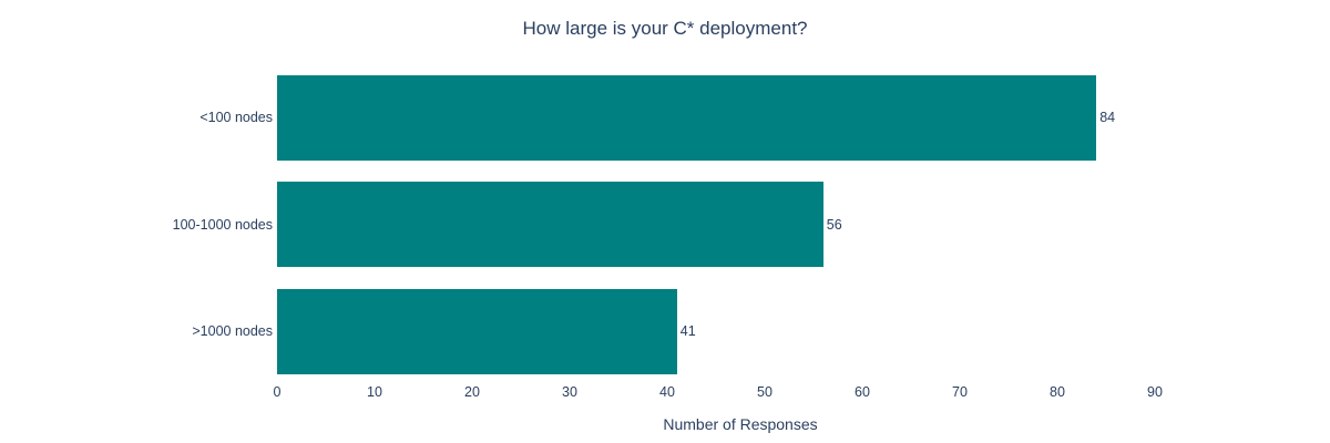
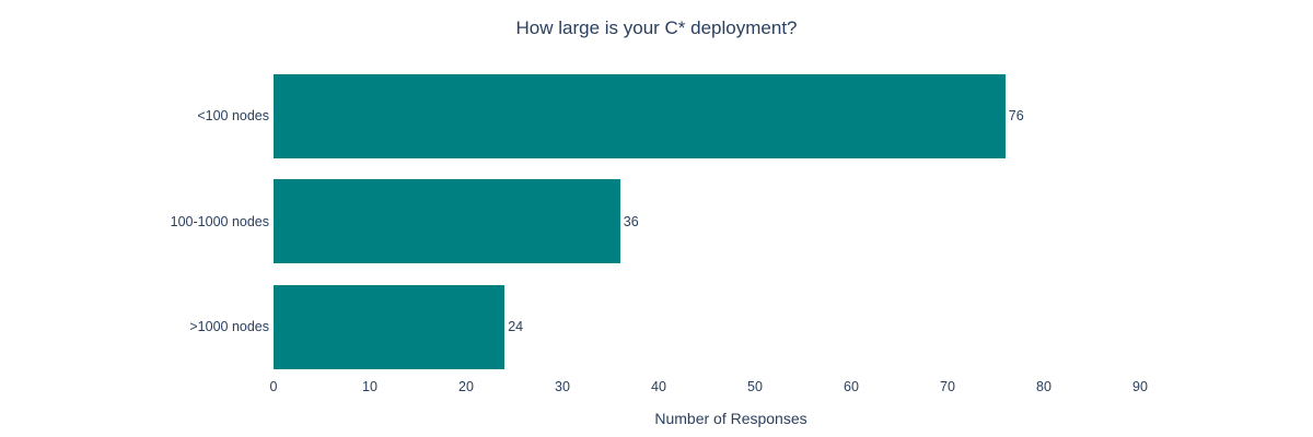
<100 nodes: 84 -> 76
100-1000 nodes: 56 -> 36
>1000 nodes: 41 -> 24
